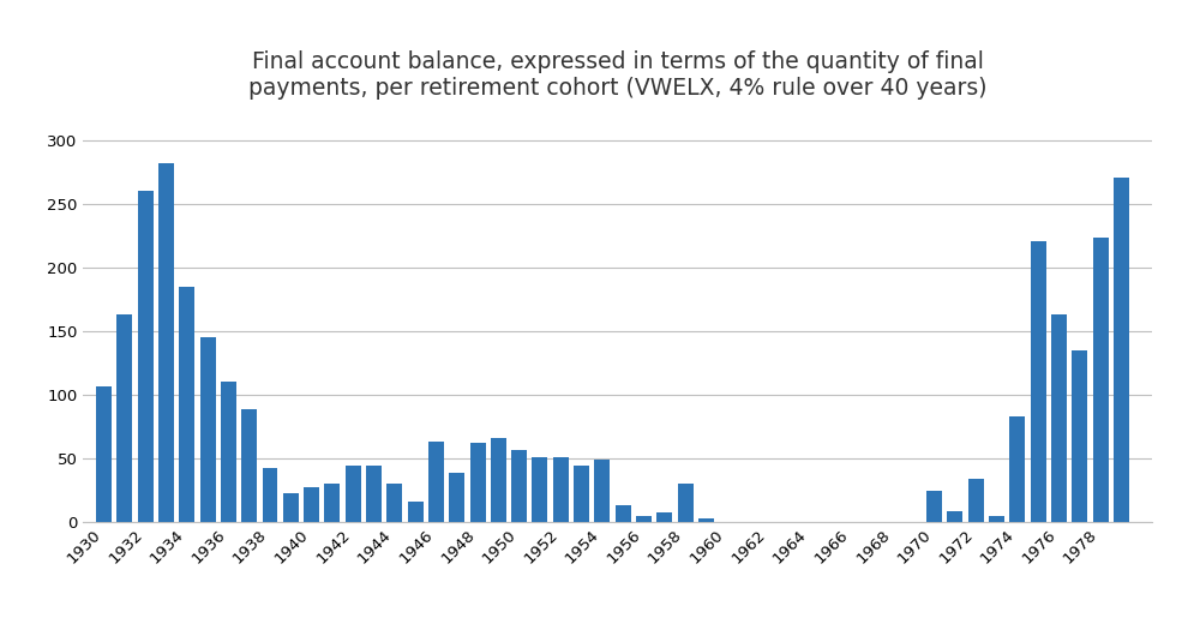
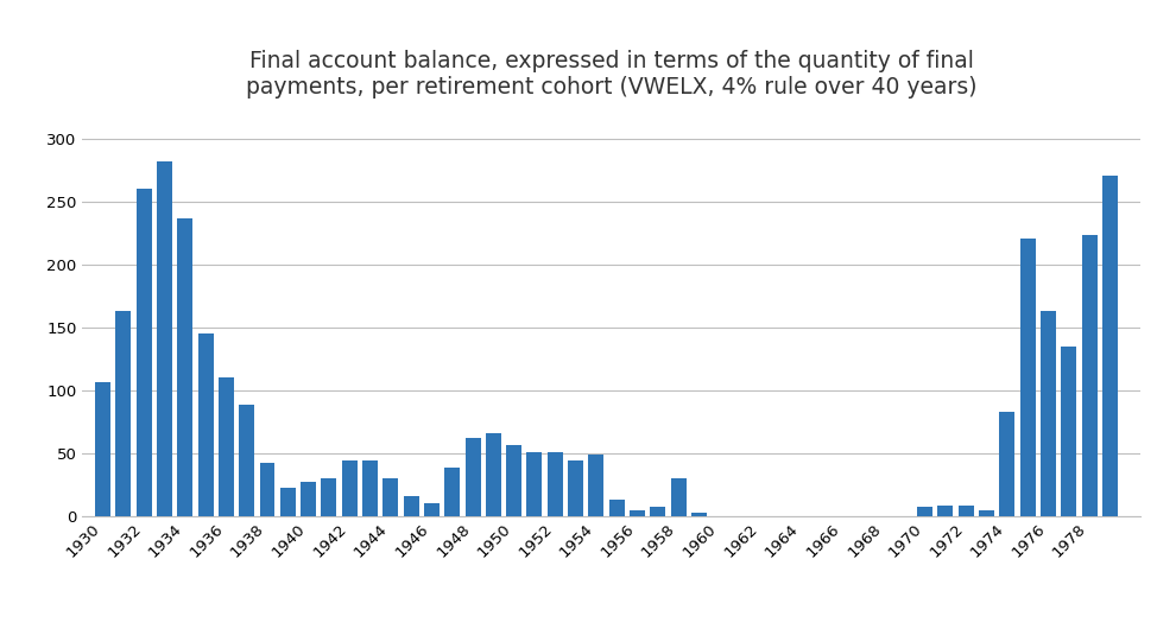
1934: 185 -> 236
1946: 63 -> 10
1970: 24 -> 7
1972: 34 -> 8
